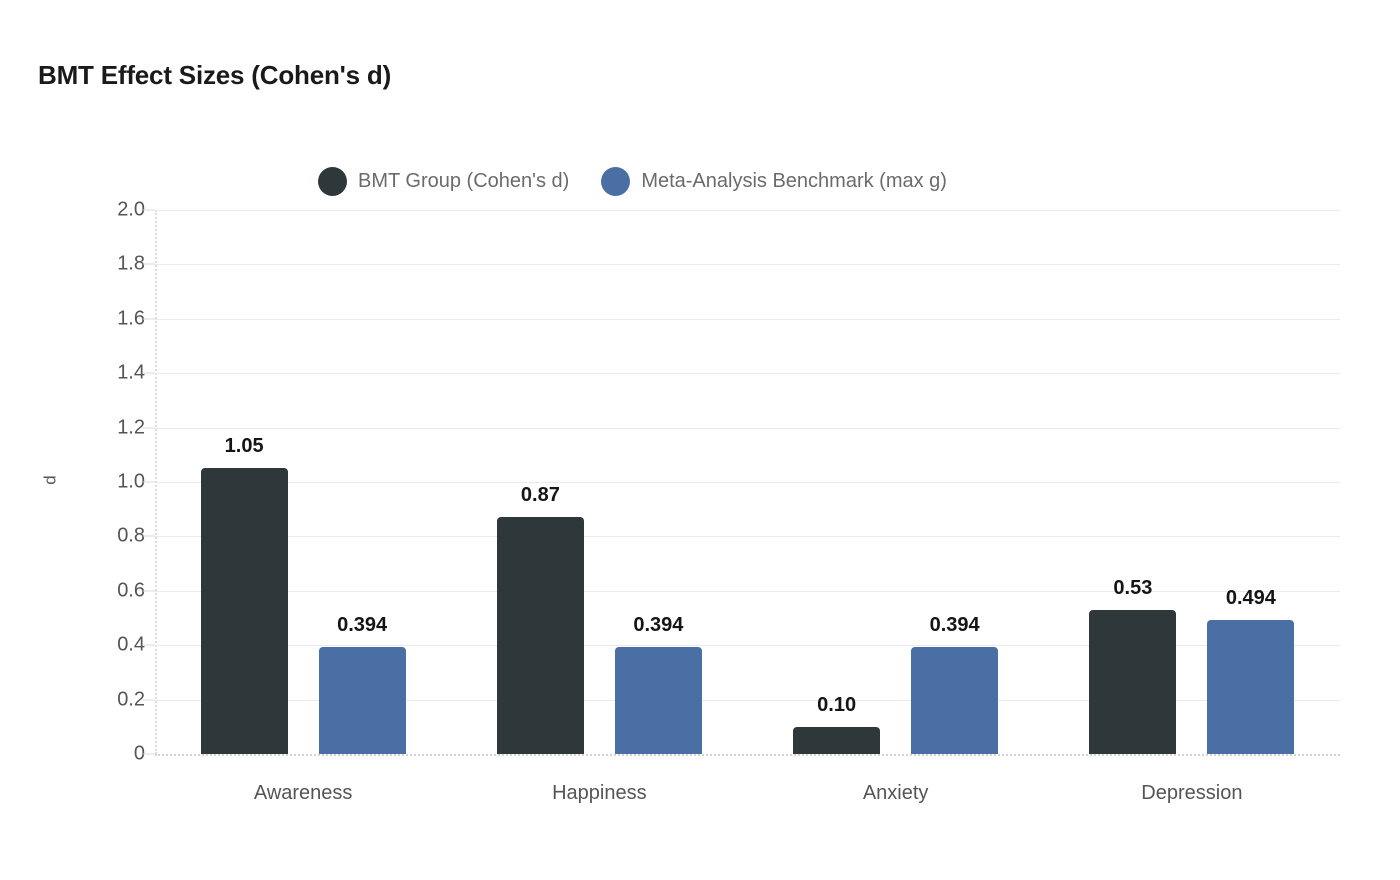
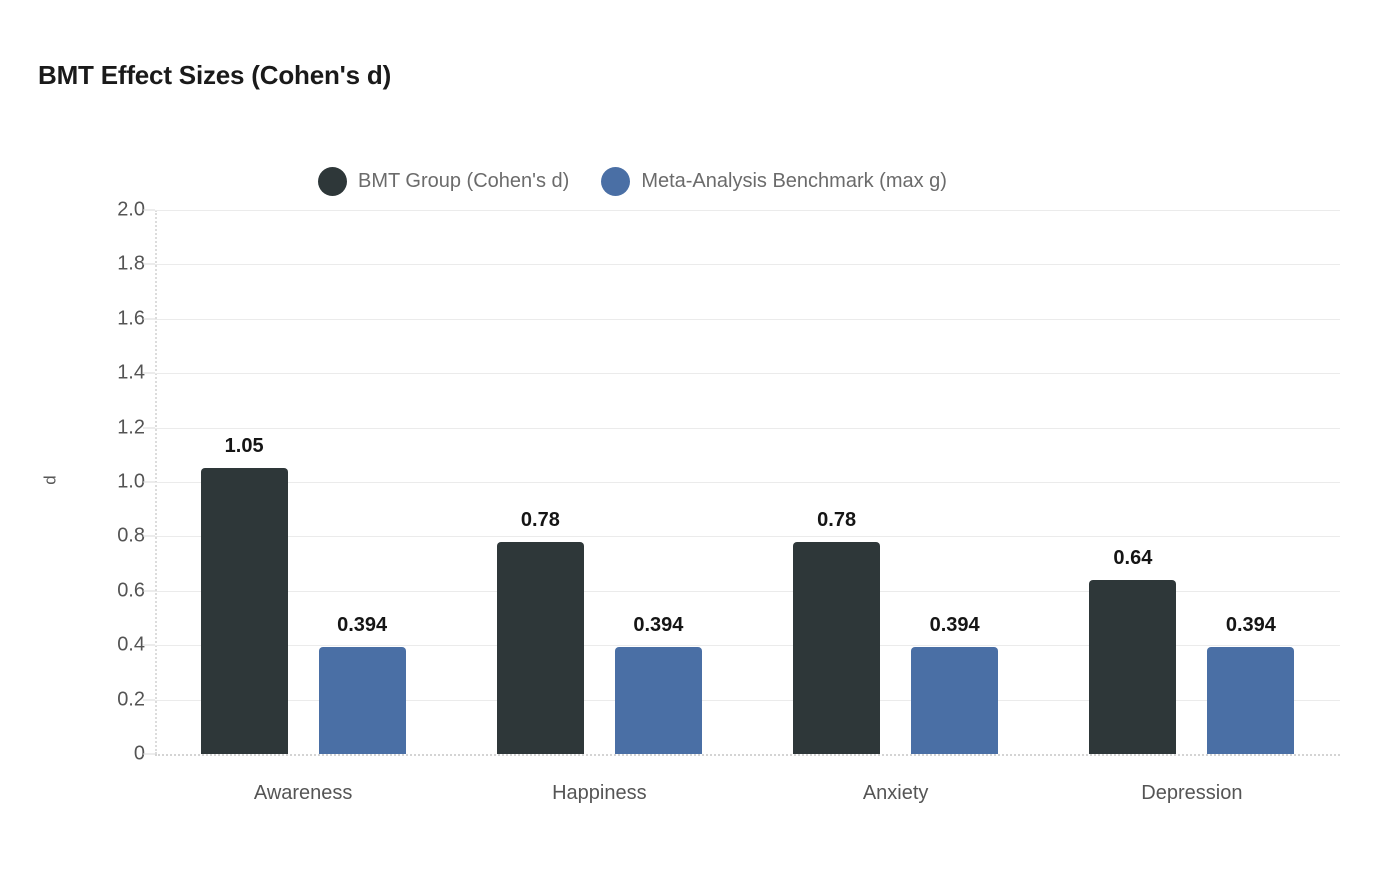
BMT Group (Cohen's d)/Happiness: 0.87 -> 0.78
BMT Group (Cohen's d)/Anxiety: 0.10 -> 0.78
BMT Group (Cohen's d)/Depression: 0.53 -> 0.64
Meta-Analysis Benchmark (max g)/Depression: 0.494 -> 0.394
